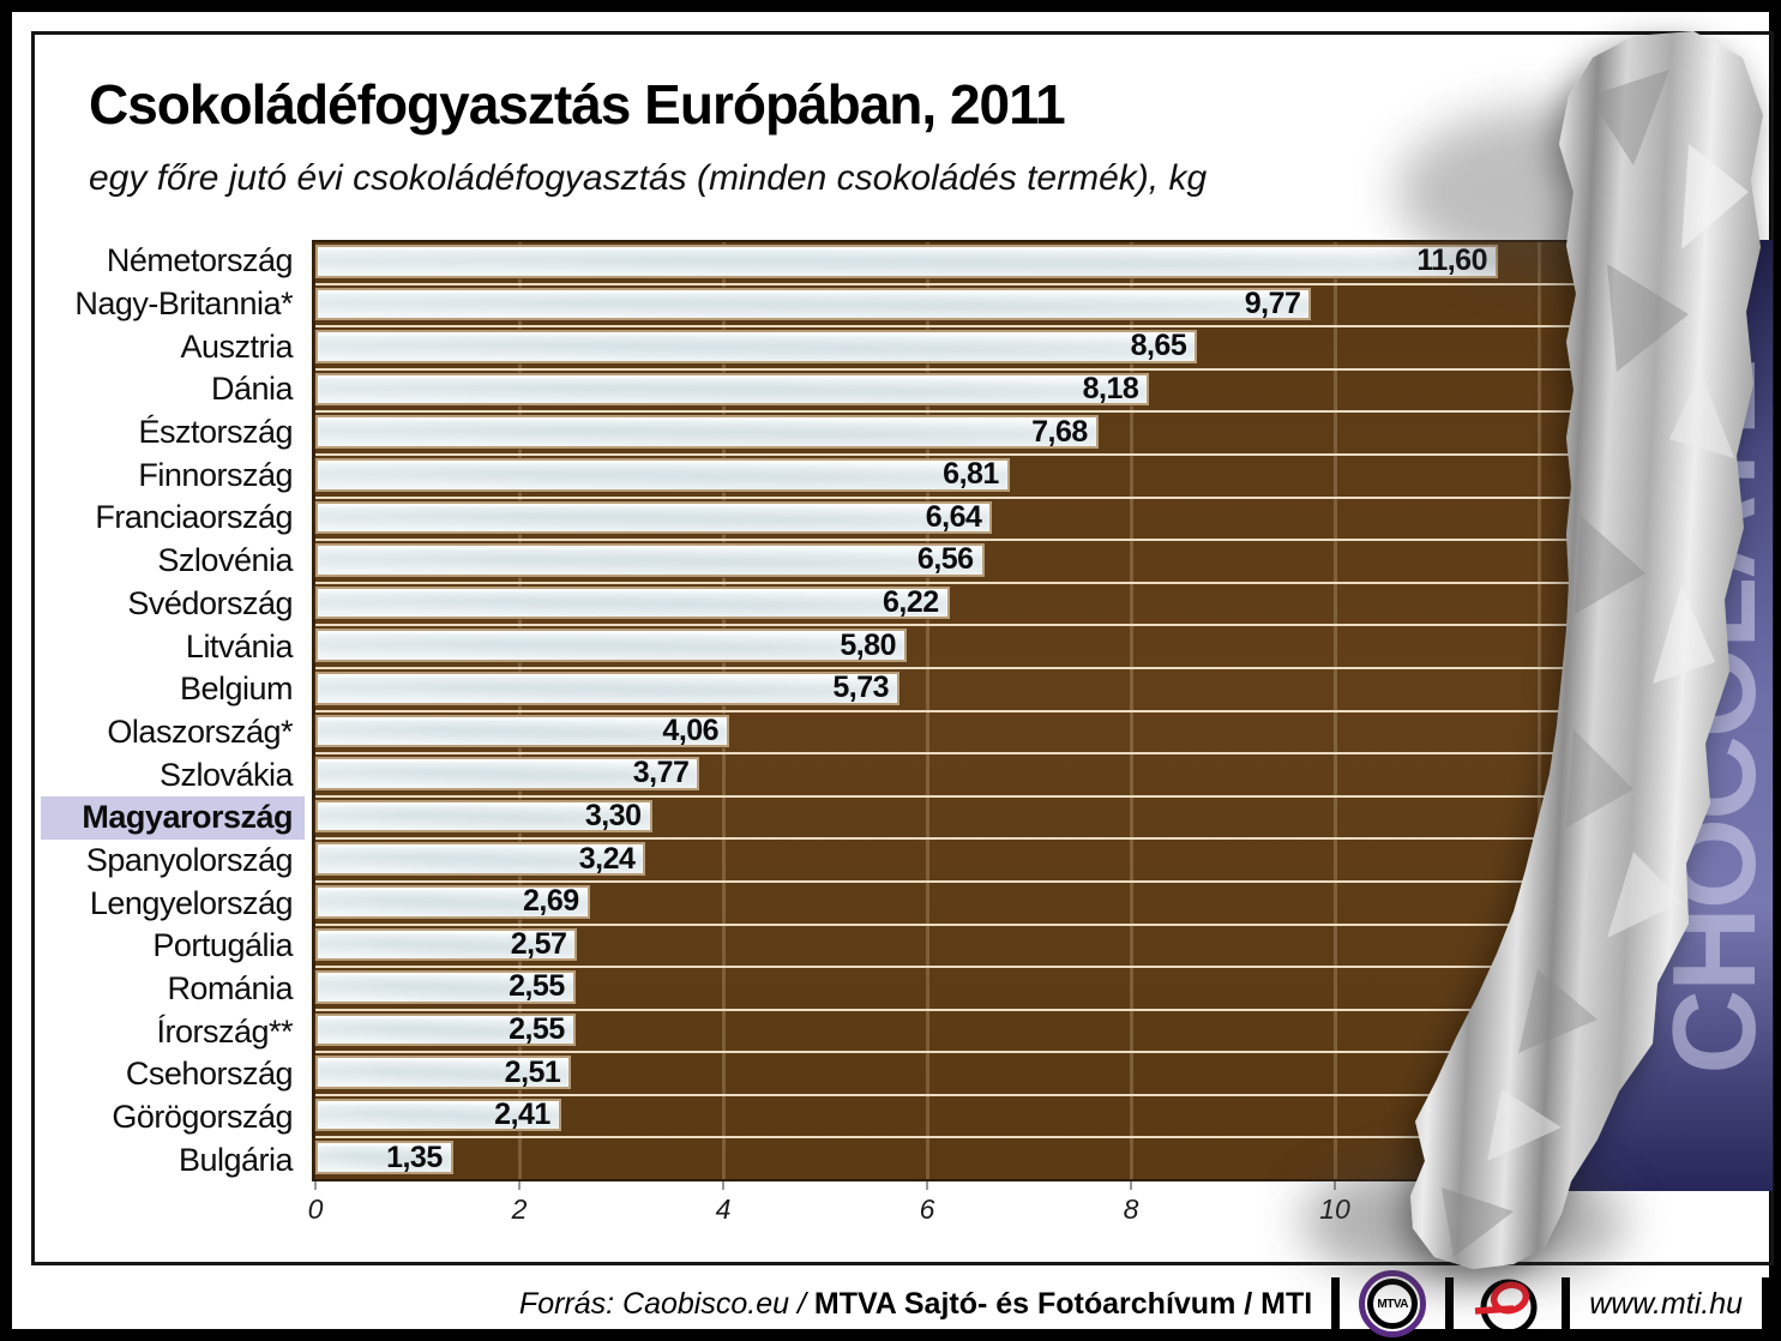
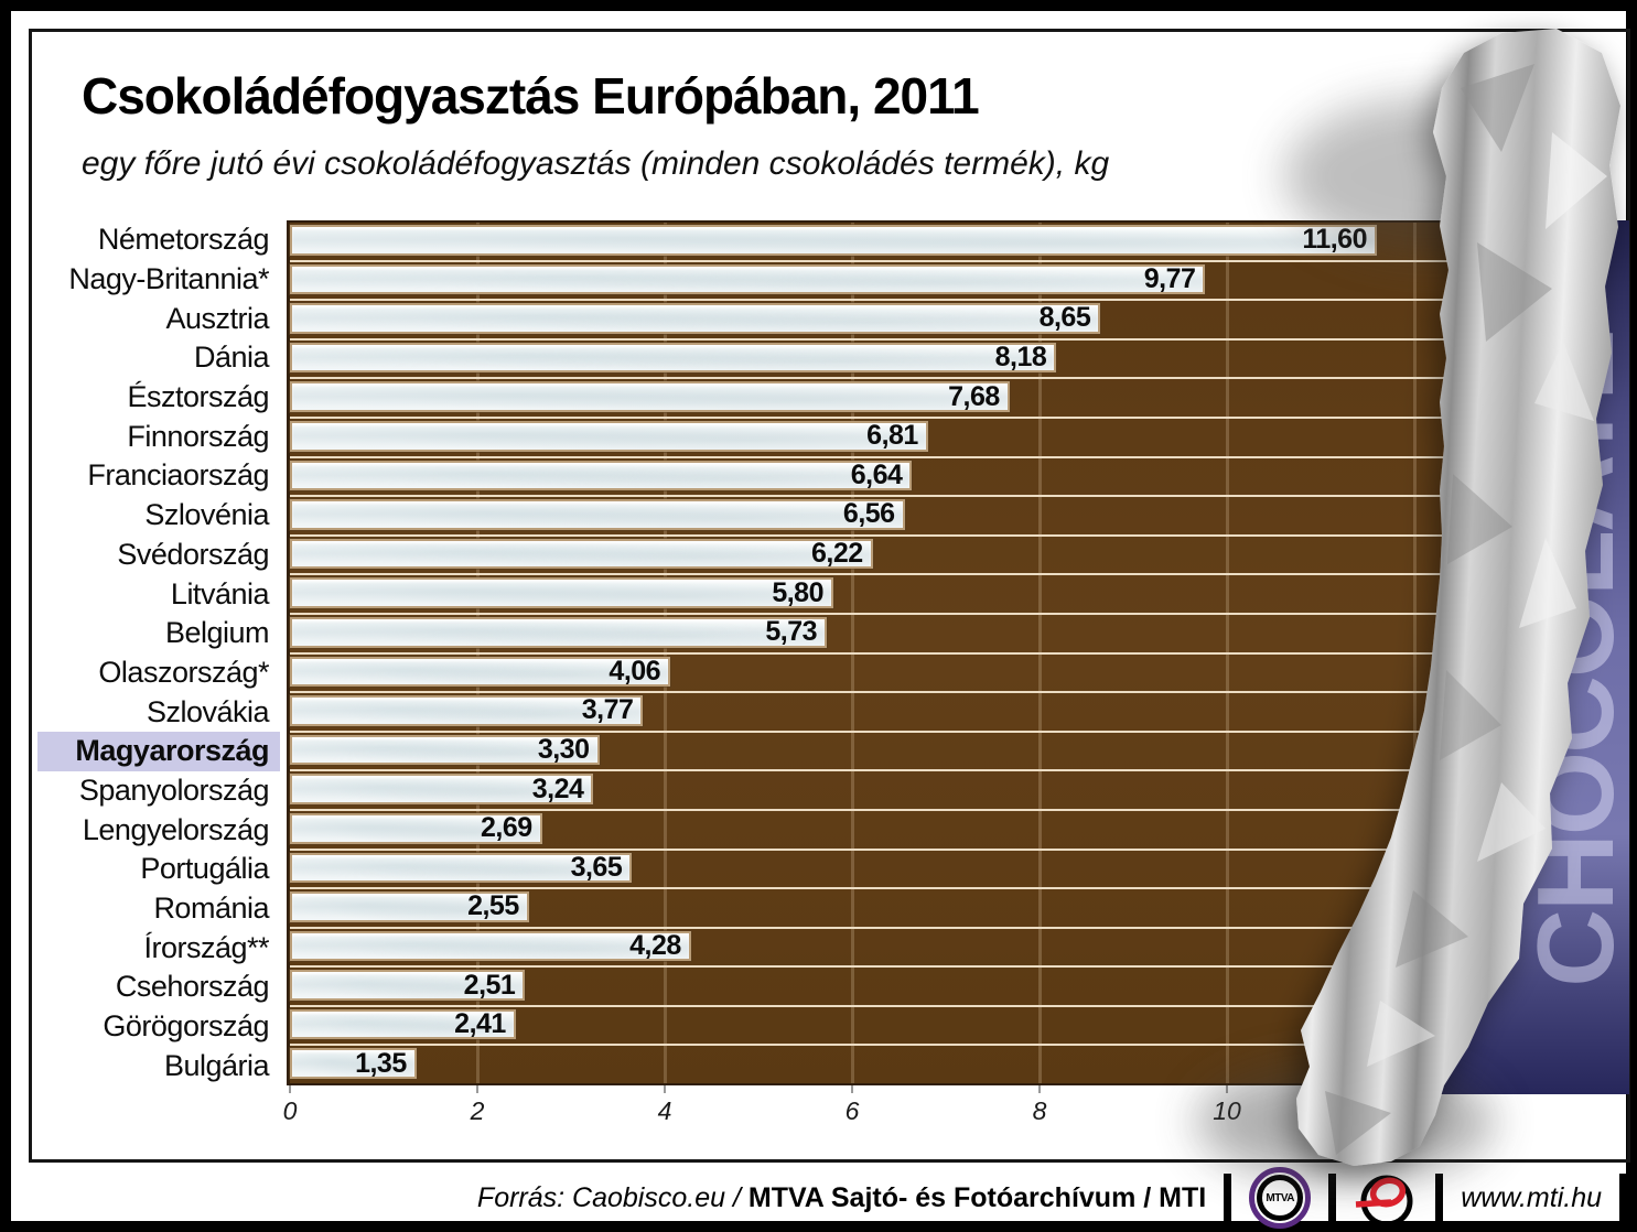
Portugália: 2,57 -> 3,65
Írország**: 2,55 -> 4,28
